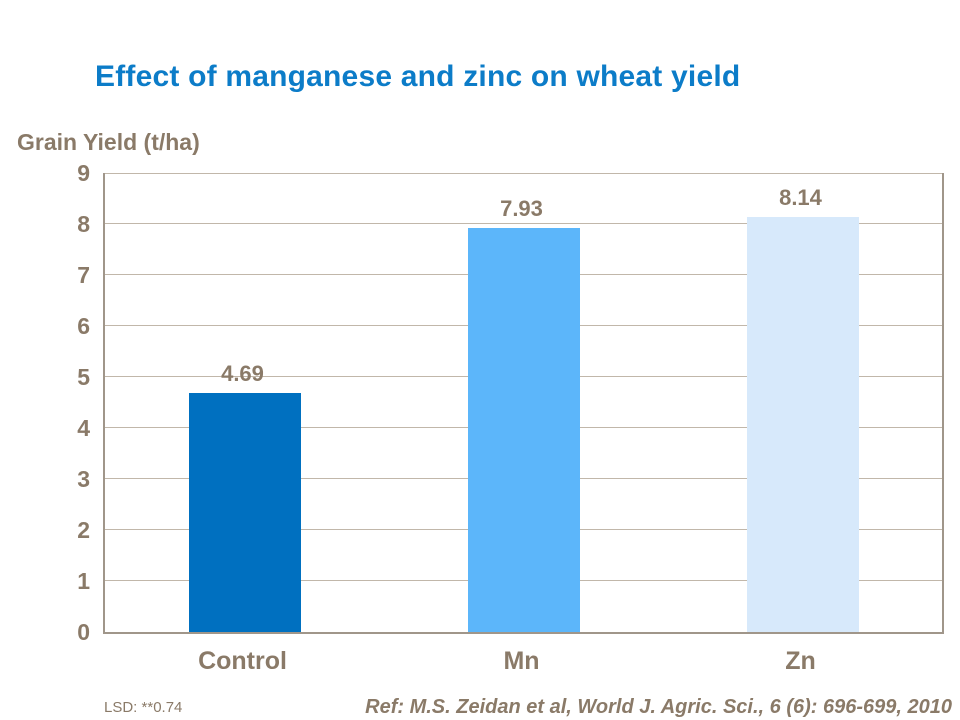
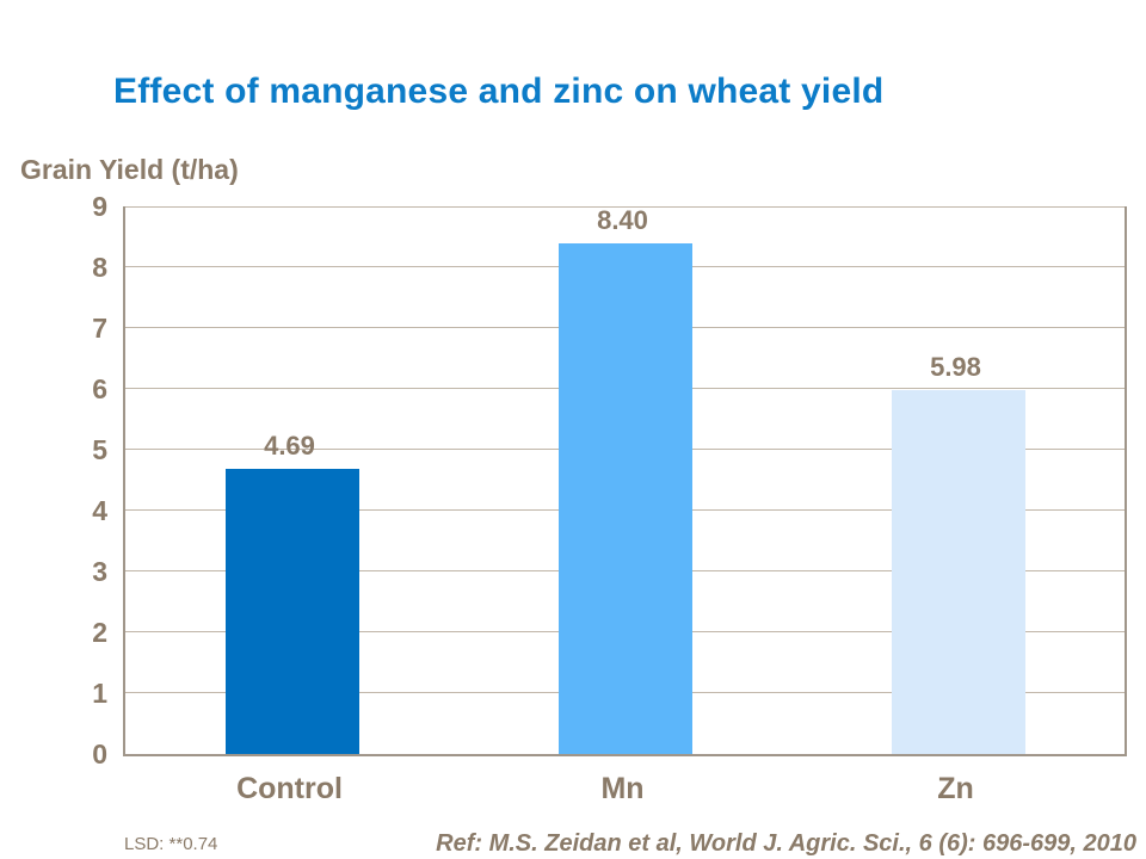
Mn: 7.93 -> 8.40
Zn: 8.14 -> 5.98
